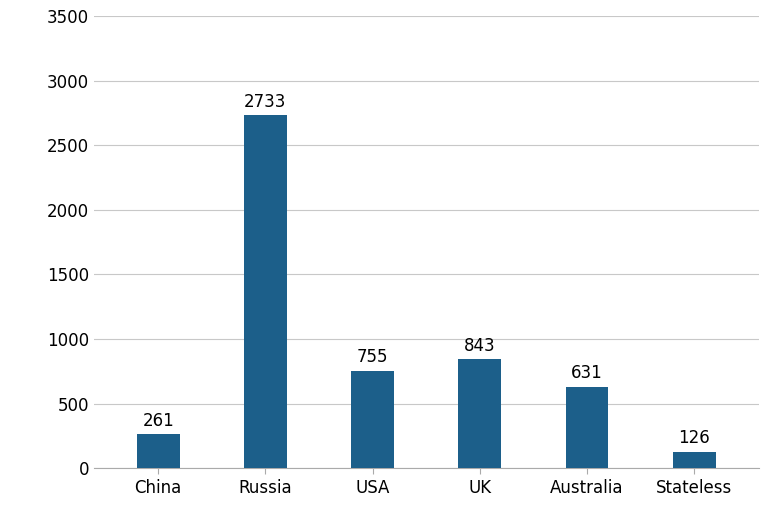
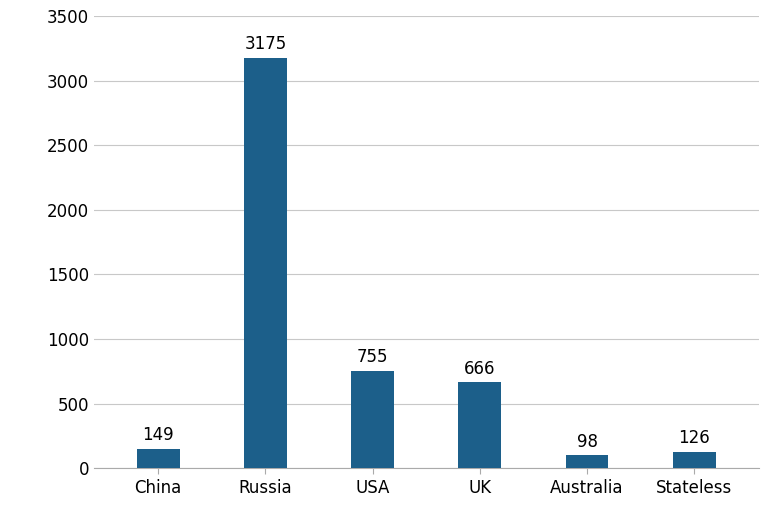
China: 261 -> 149
Russia: 2733 -> 3175
UK: 843 -> 666
Australia: 631 -> 98
